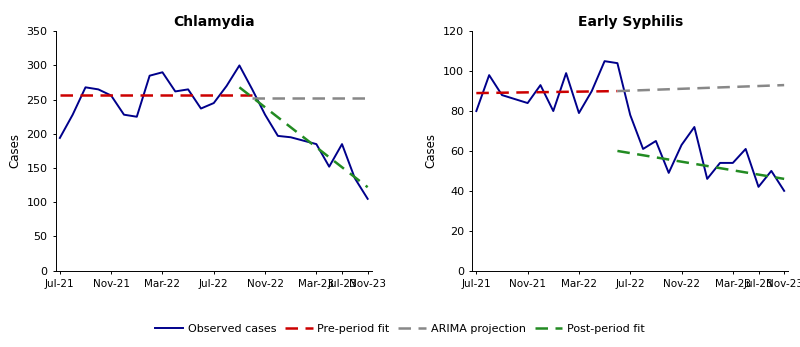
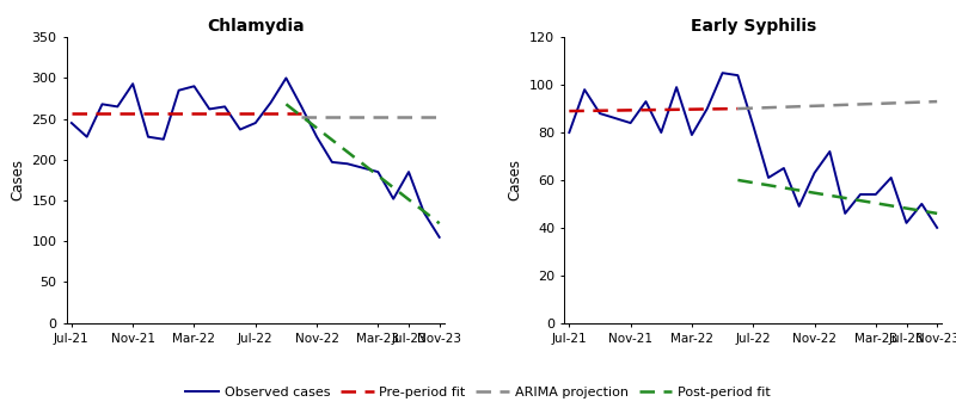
Chlamydia/Jul-21: 194 -> 245
Chlamydia/Nov-21: 256 -> 293
Early Syphilis/Jul-22: 78 -> 83
